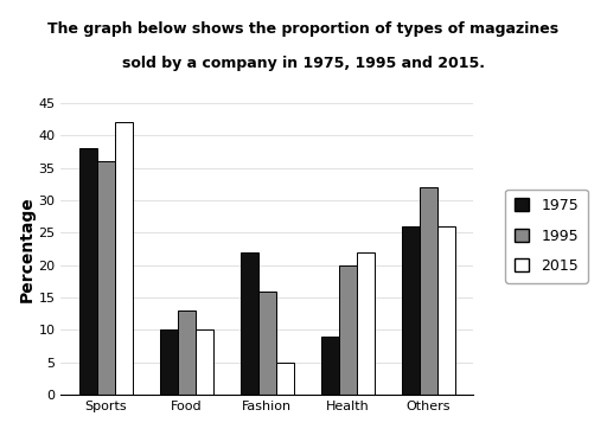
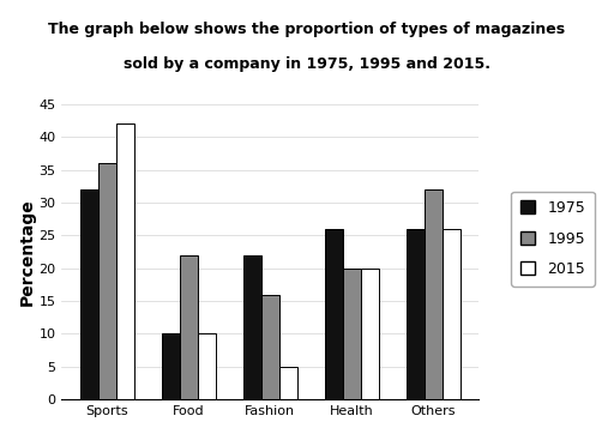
1975/Sports: 38 -> 32
1995/Food: 13 -> 22
1975/Health: 9 -> 26
2015/Health: 22 -> 20
